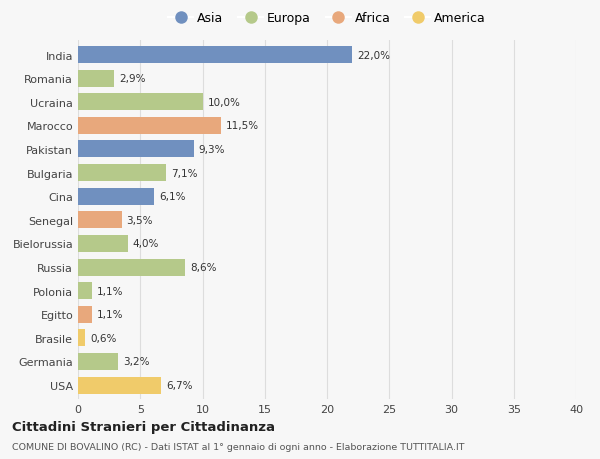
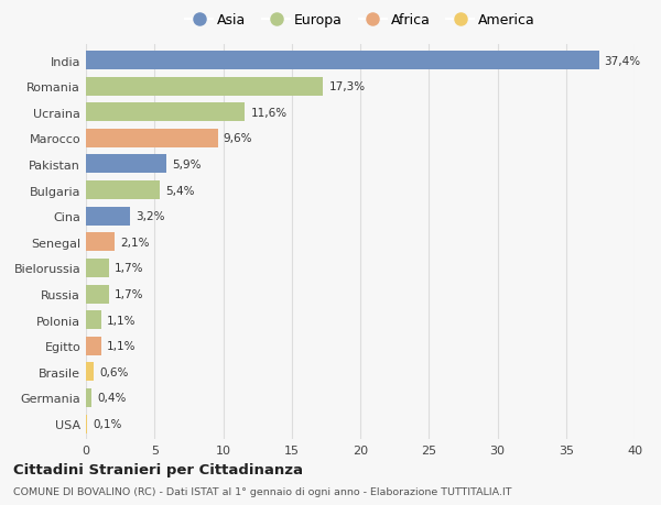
India: 22,0% -> 37,4%
Romania: 2,9% -> 17,3%
Ucraina: 10,0% -> 11,6%
Marocco: 11,5% -> 9,6%
Pakistan: 9,3% -> 5,9%
Bulgaria: 7,1% -> 5,4%
Cina: 6,1% -> 3,2%
Senegal: 3,5% -> 2,1%
Bielorussia: 4,0% -> 1,7%
Russia: 8,6% -> 1,7%
Germania: 3,2% -> 0,4%
USA: 6,7% -> 0,1%
